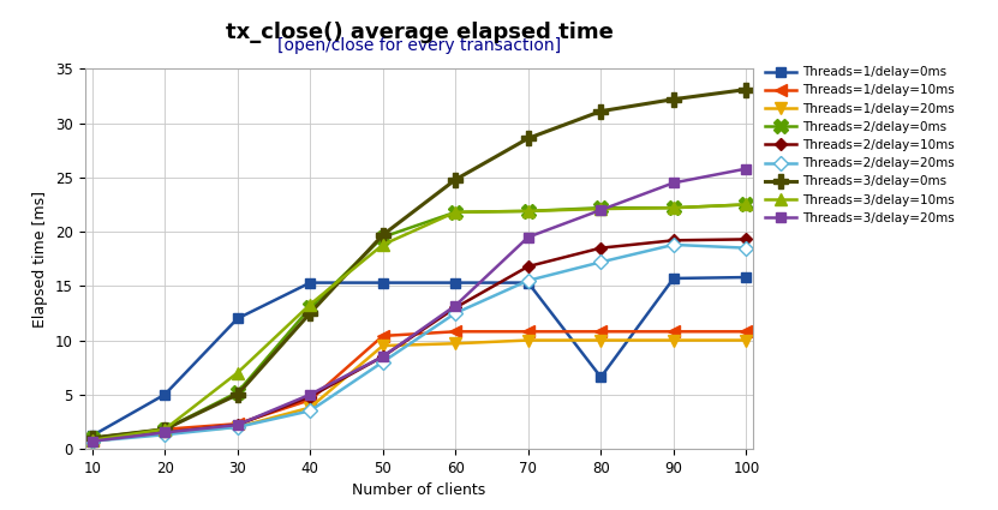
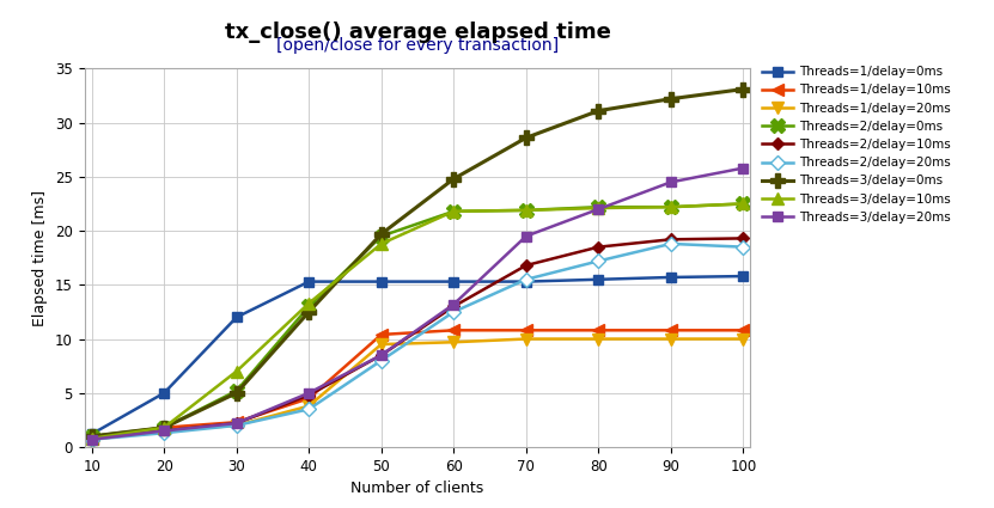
Threads=1/delay=0ms/80: 6.6 -> 15.5
